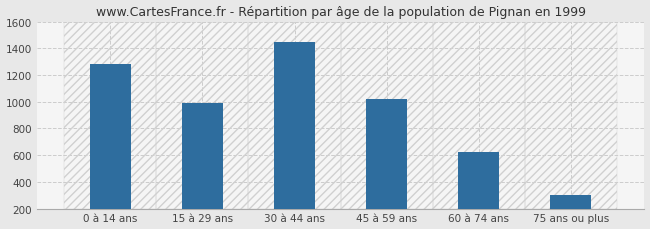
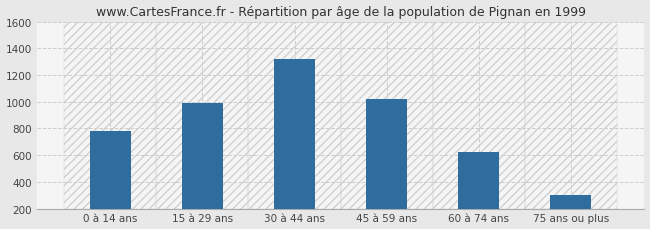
0 à 14 ans: 1280 -> 780
30 à 44 ans: 1440 -> 1320
